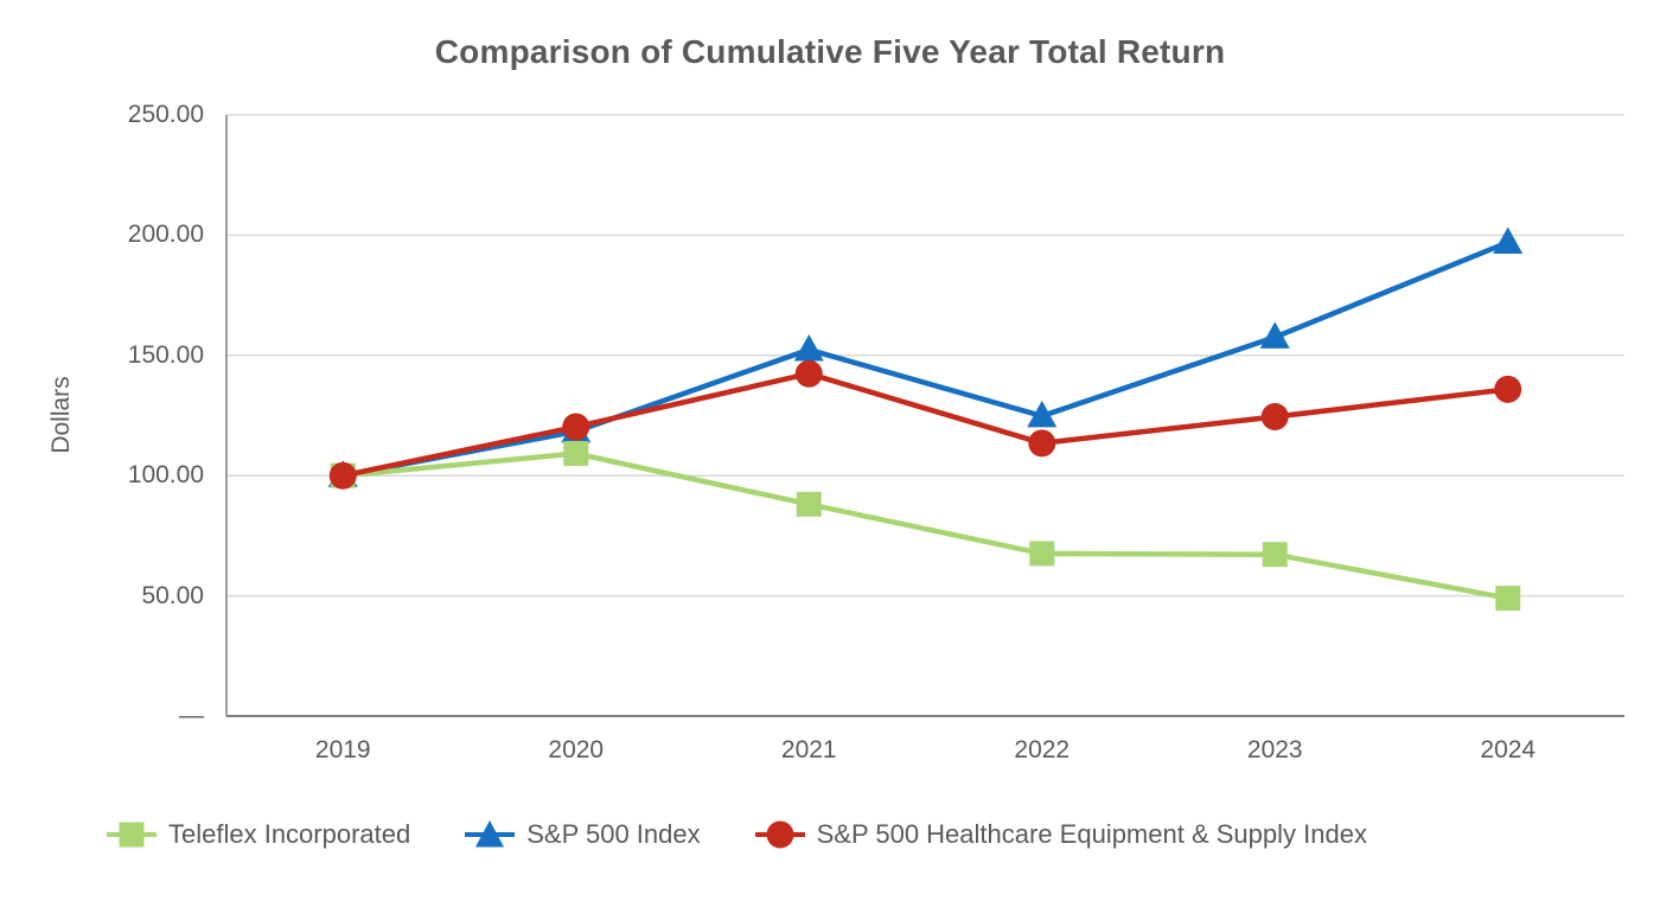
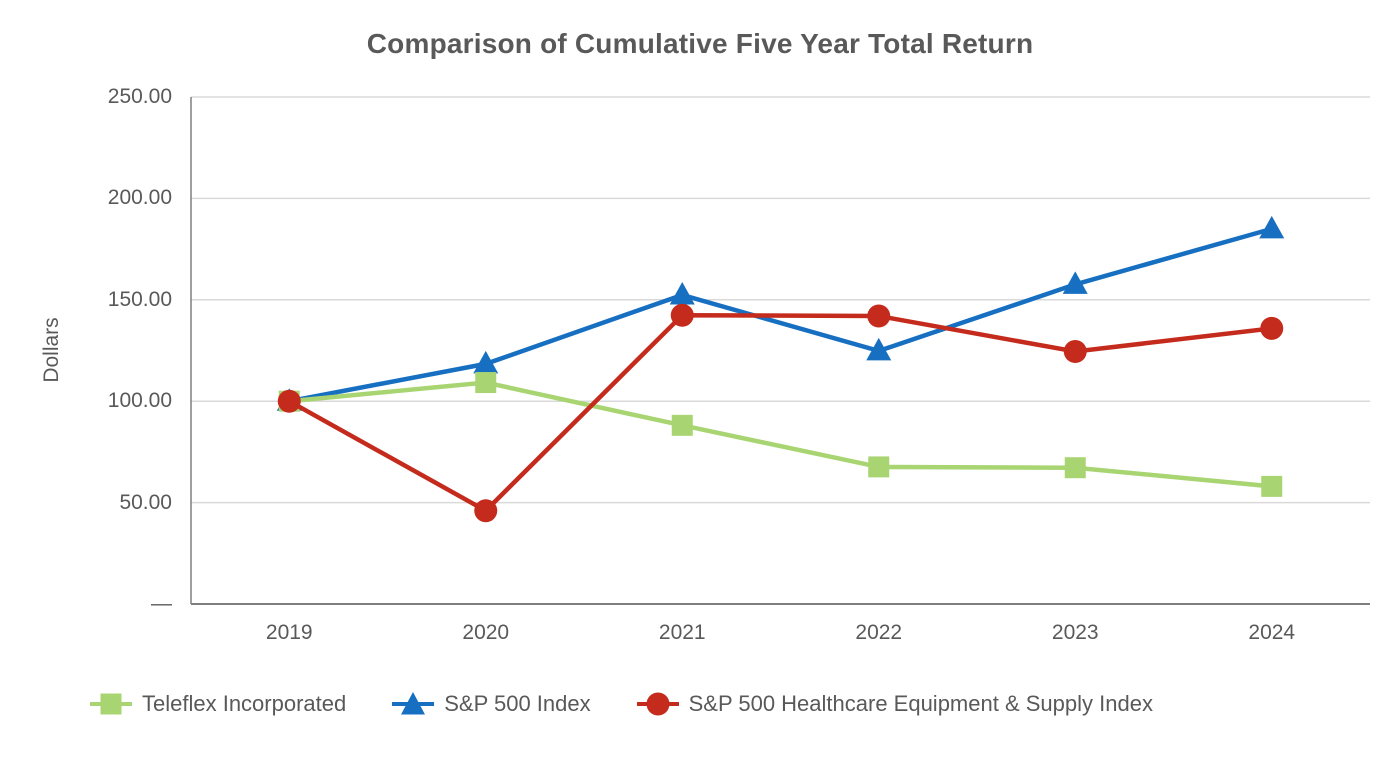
S&P 500 Healthcare Equipment & Supply Index/2020: 120 -> 46
S&P 500 Healthcare Equipment & Supply Index/2022: 114 -> 142
Teleflex Incorporated/2024: 49 -> 58
S&P 500 Index/2024: 197 -> 185
